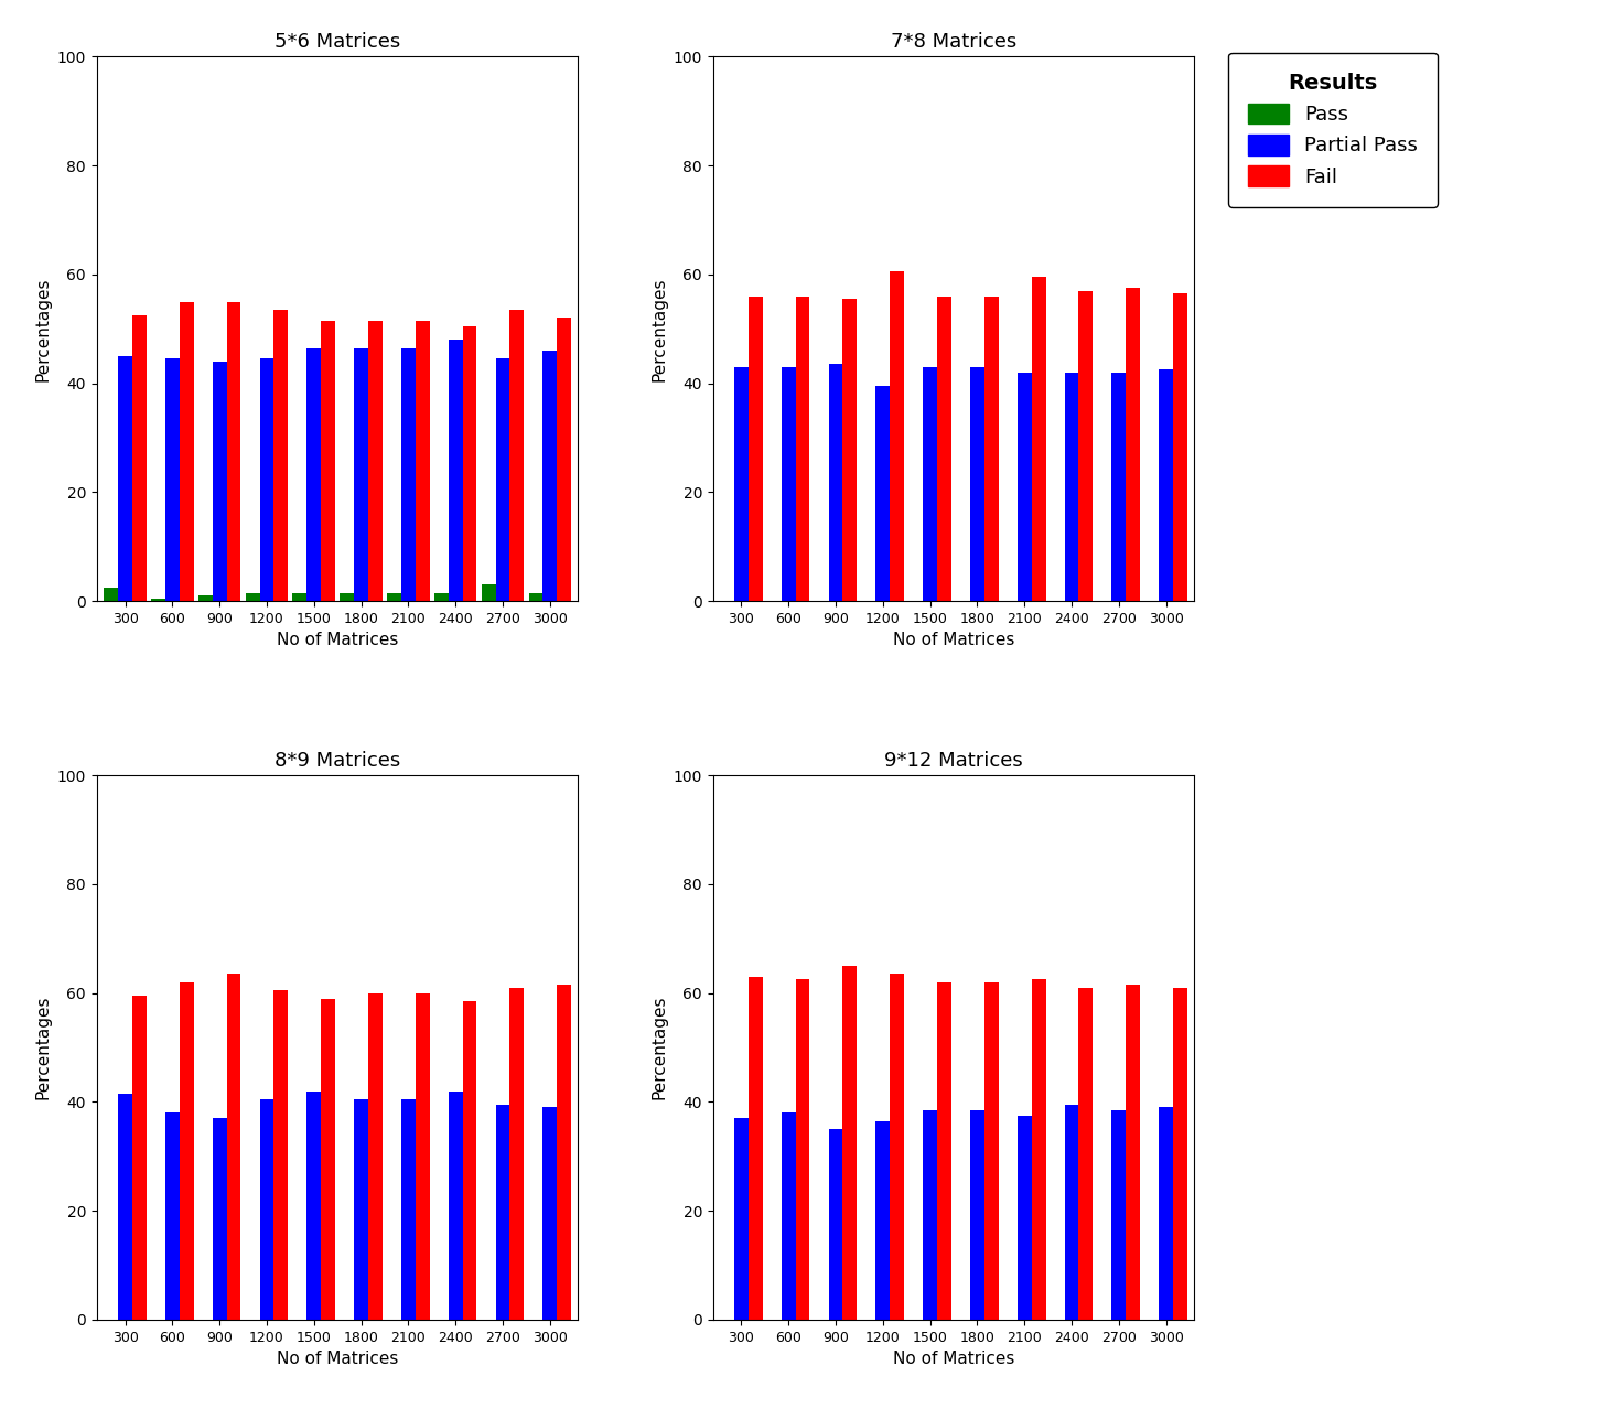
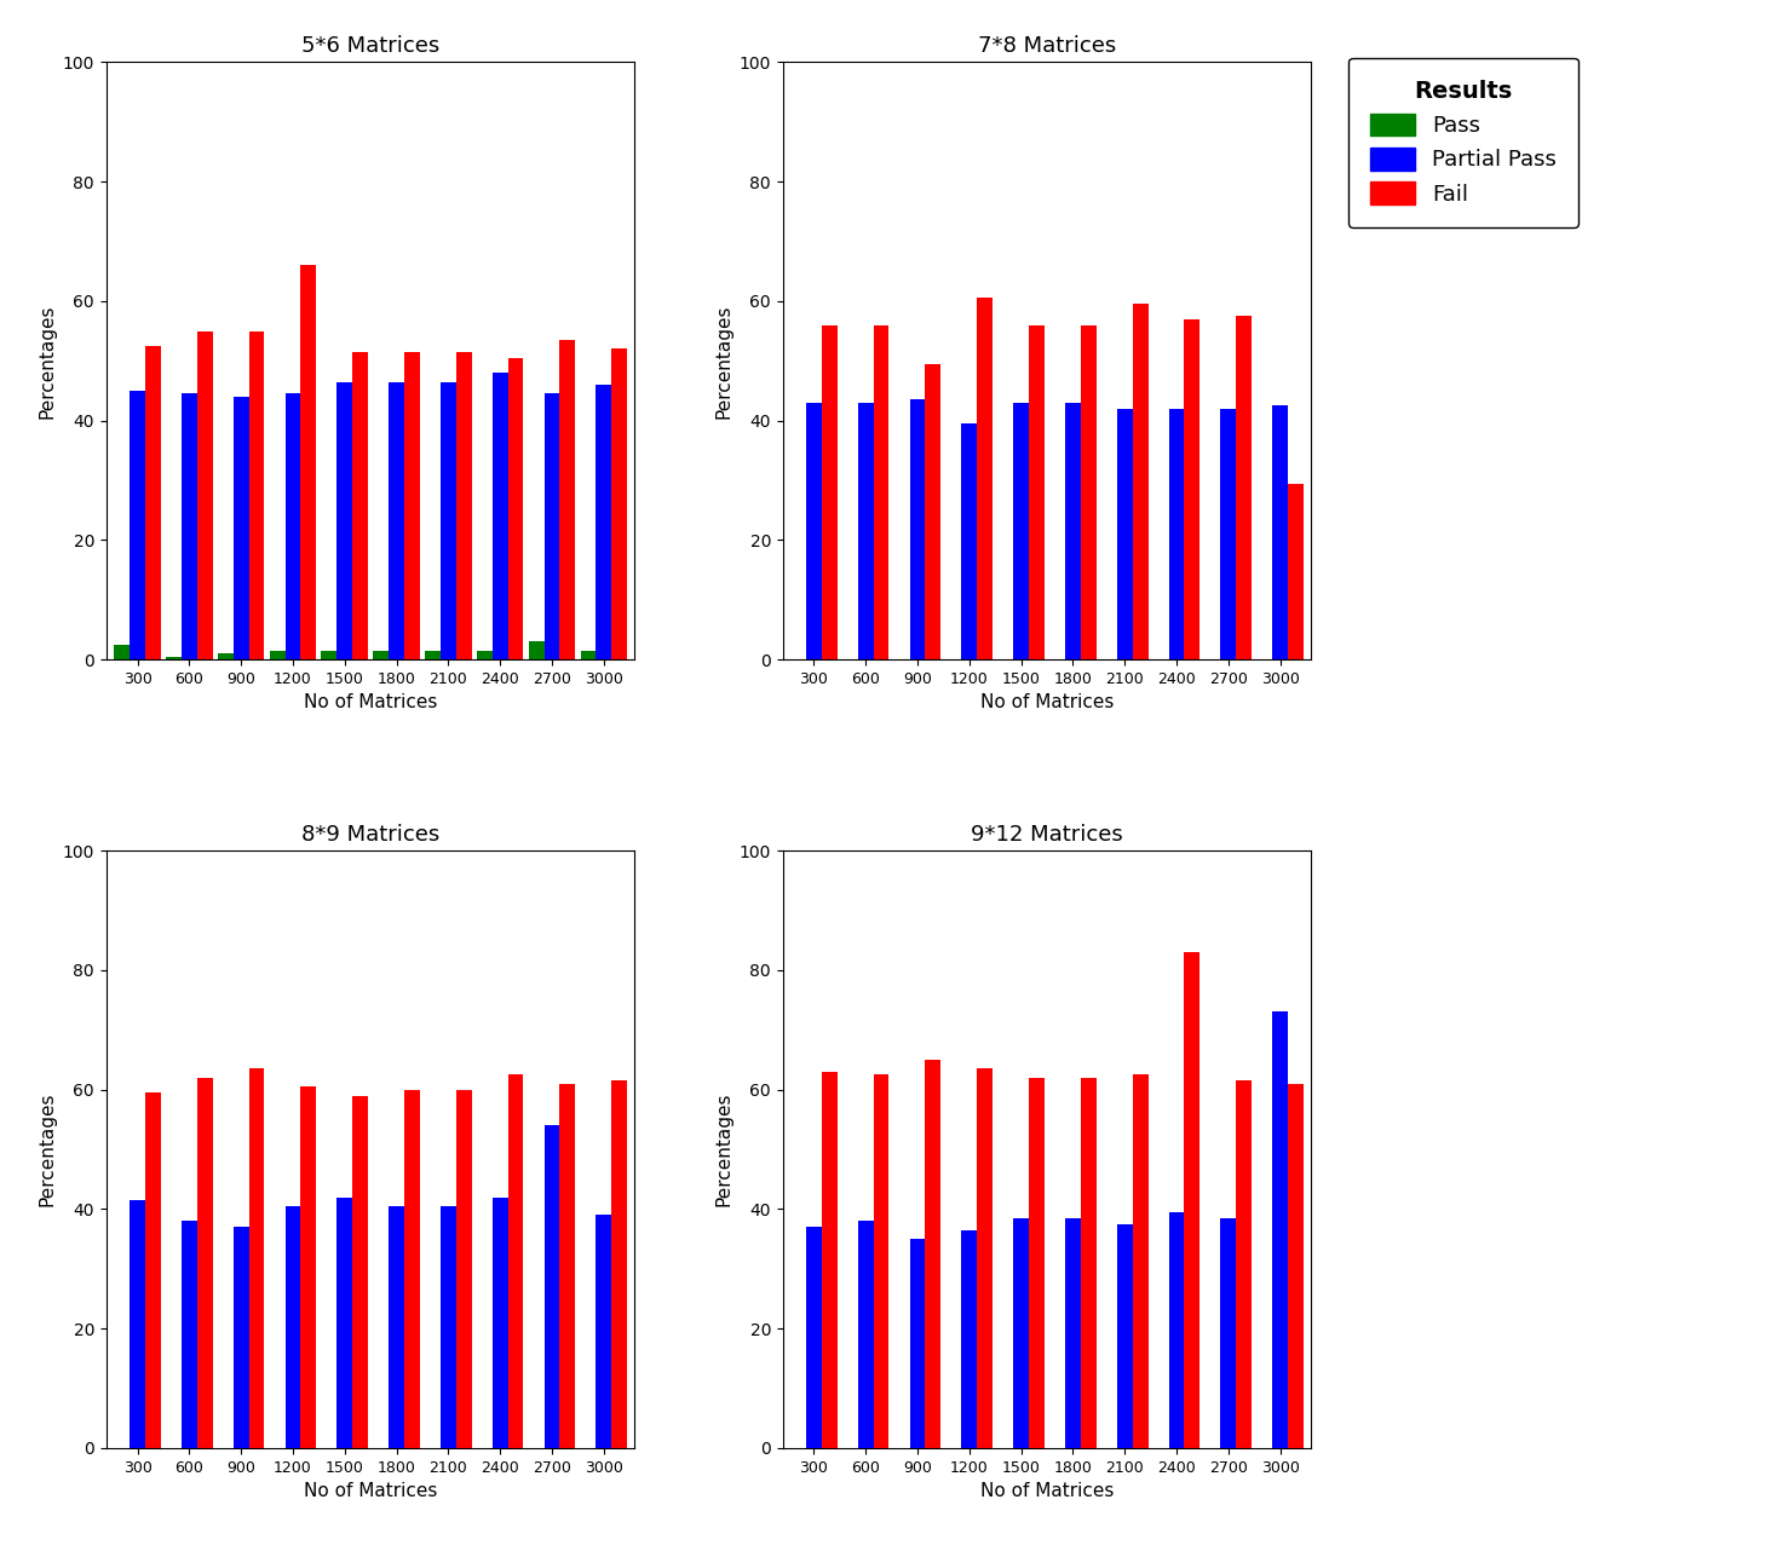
5*6 Matrices/Fail/1200: 53.5 -> 66.0
7*8 Matrices/Fail/900: 55.5 -> 49.5
7*8 Matrices/Fail/3000: 56.5 -> 29.5
8*9 Matrices/Fail/2400: 58.5 -> 62.5
8*9 Matrices/Partial Pass/2700: 39.5 -> 54.0
9*12 Matrices/Fail/2400: 61.0 -> 83.0
9*12 Matrices/Partial Pass/3000: 39.0 -> 73.0
